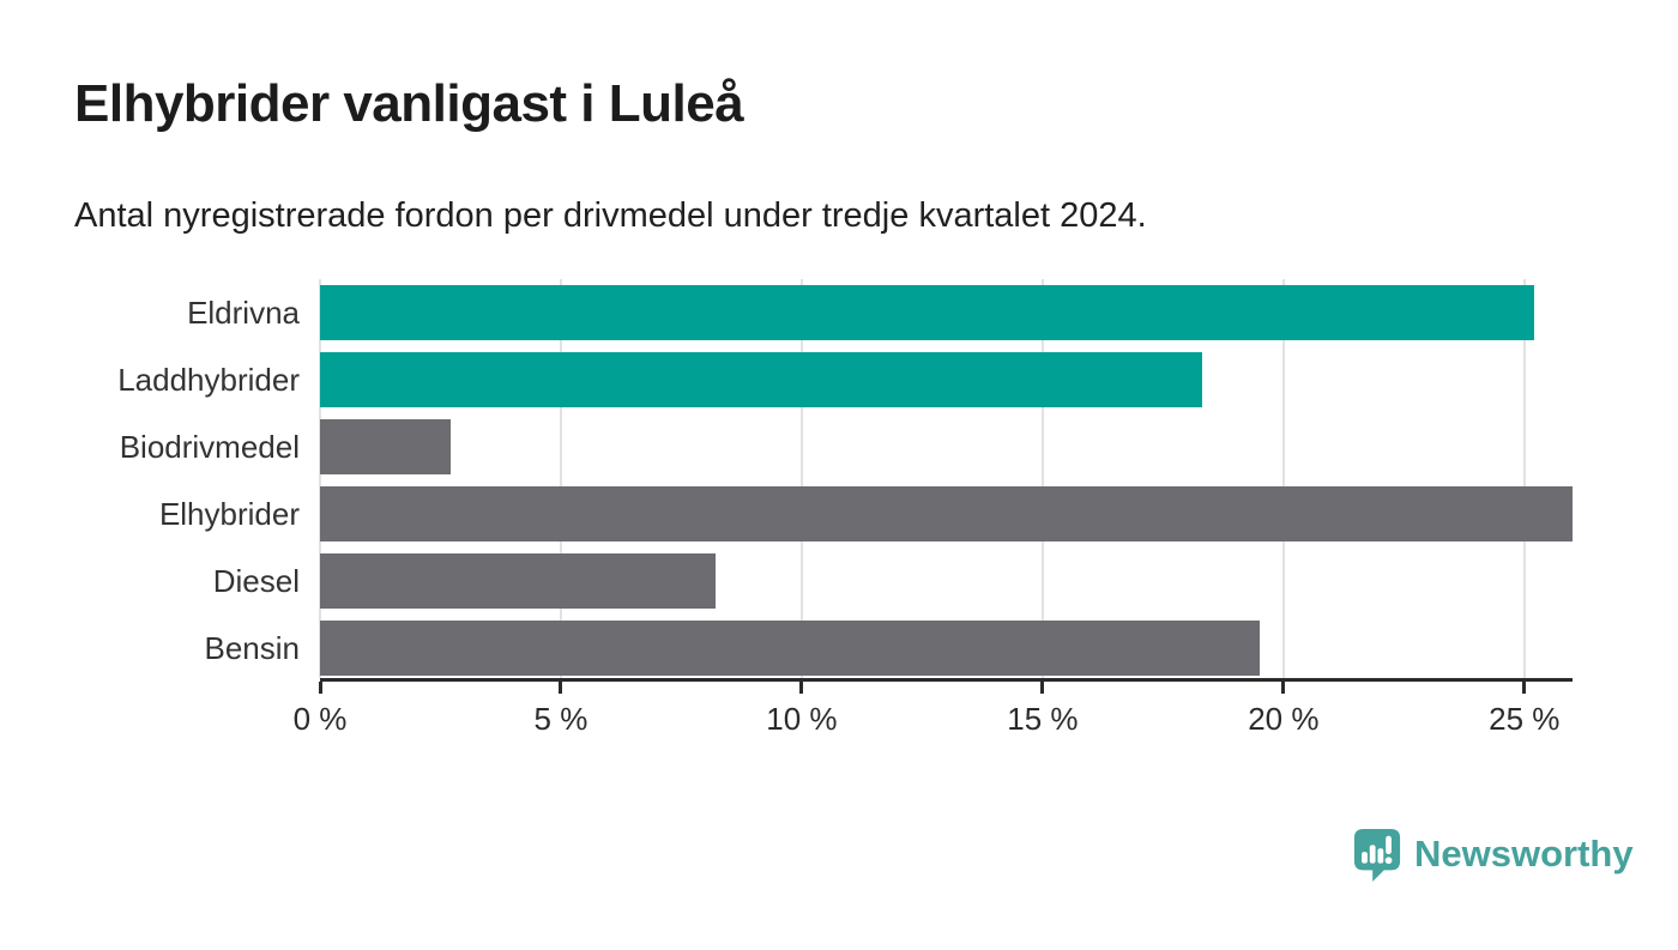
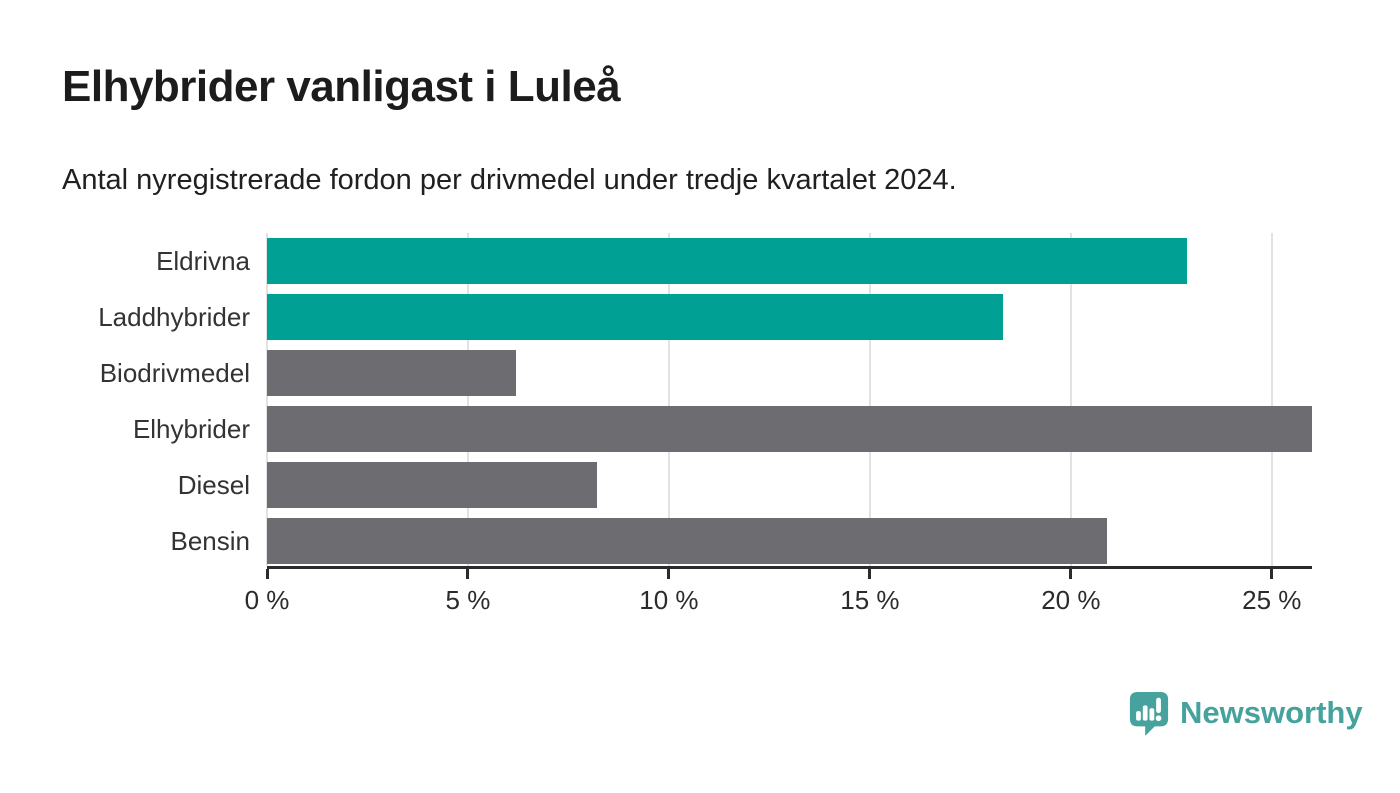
Eldrivna: 25.2% -> 22.9%
Biodrivmedel: 2.7% -> 6.2%
Bensin: 19.5% -> 20.9%
